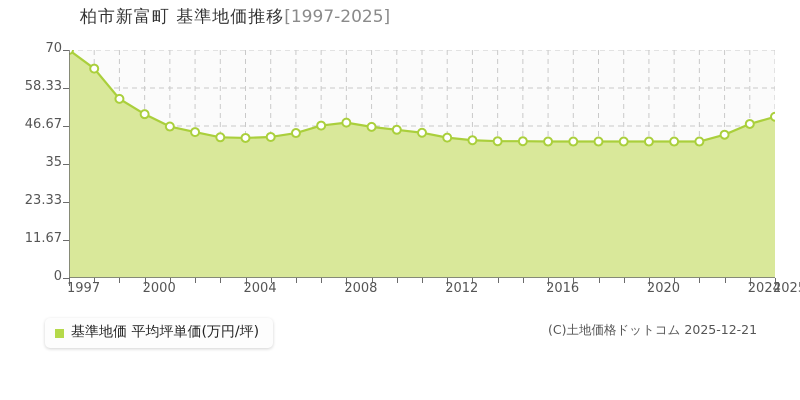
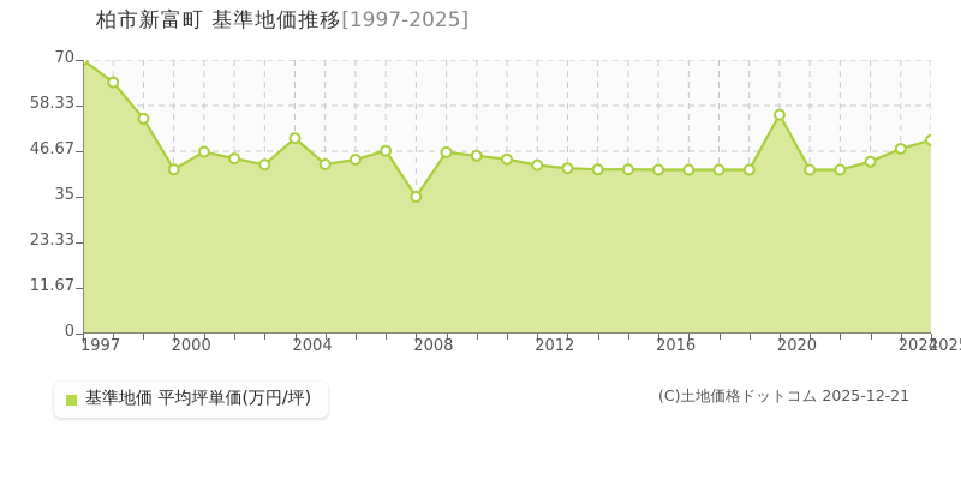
2000: 50 -> 42
2004: 43 -> 50
2008: 48 -> 35
2020: 42 -> 56
